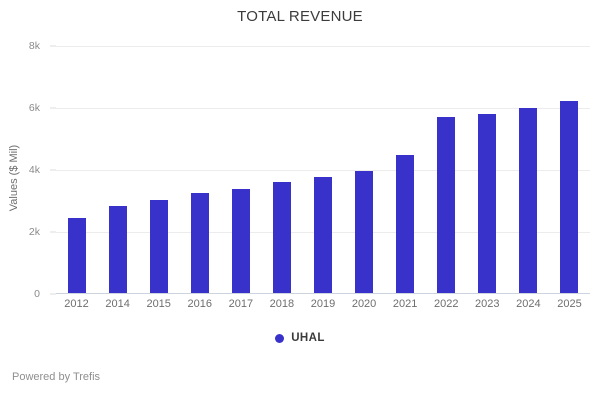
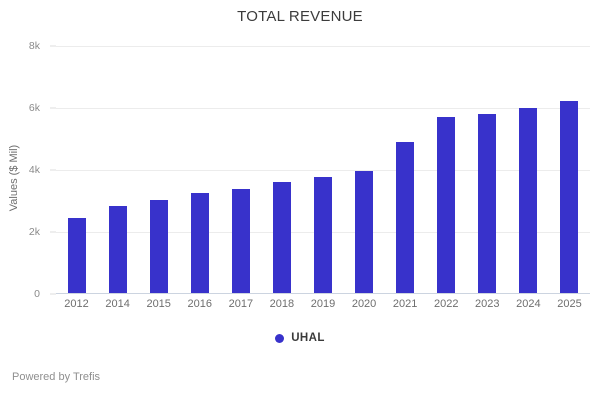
2021: 4.5k -> 4.9k
